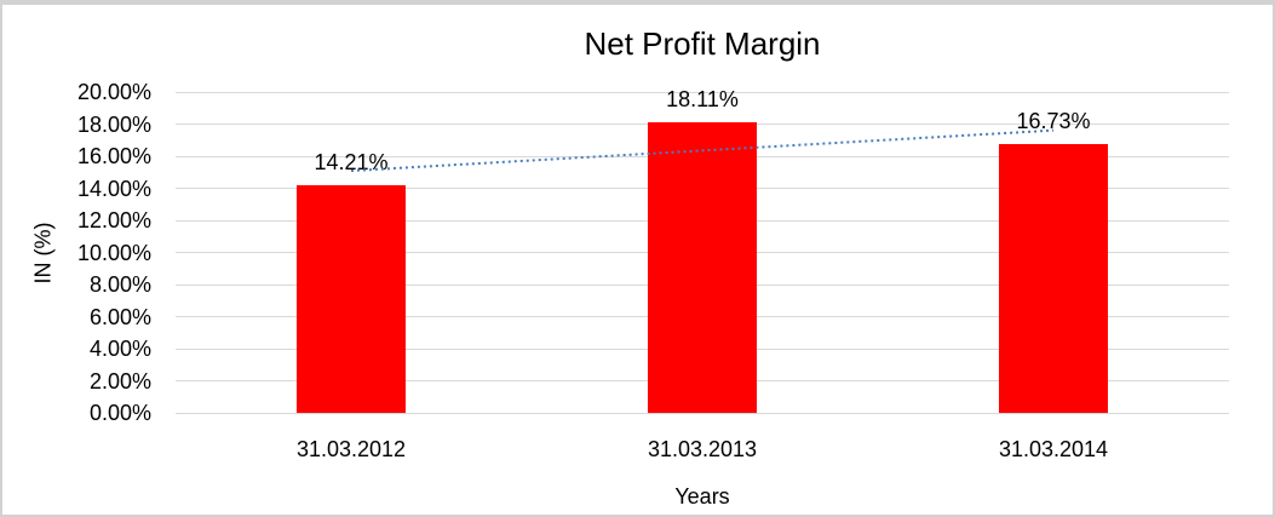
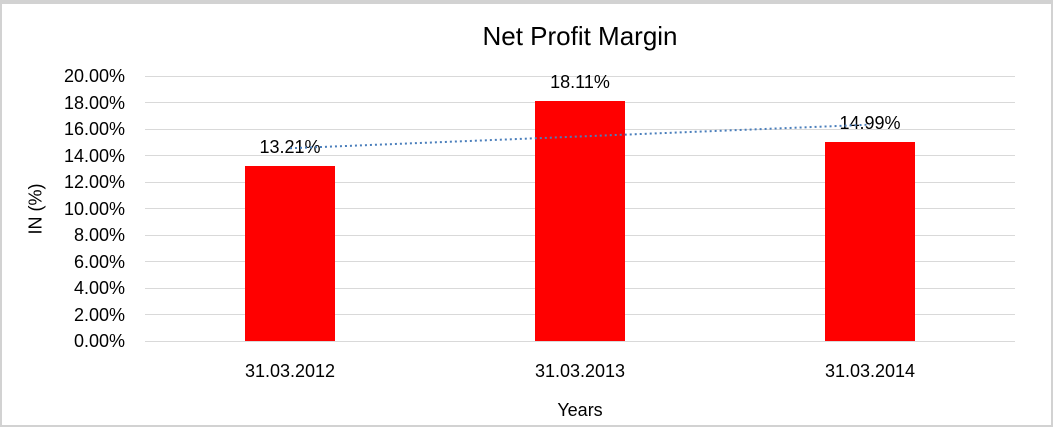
31.03.2012: 14.21% -> 13.21%
31.03.2014: 16.73% -> 14.99%
